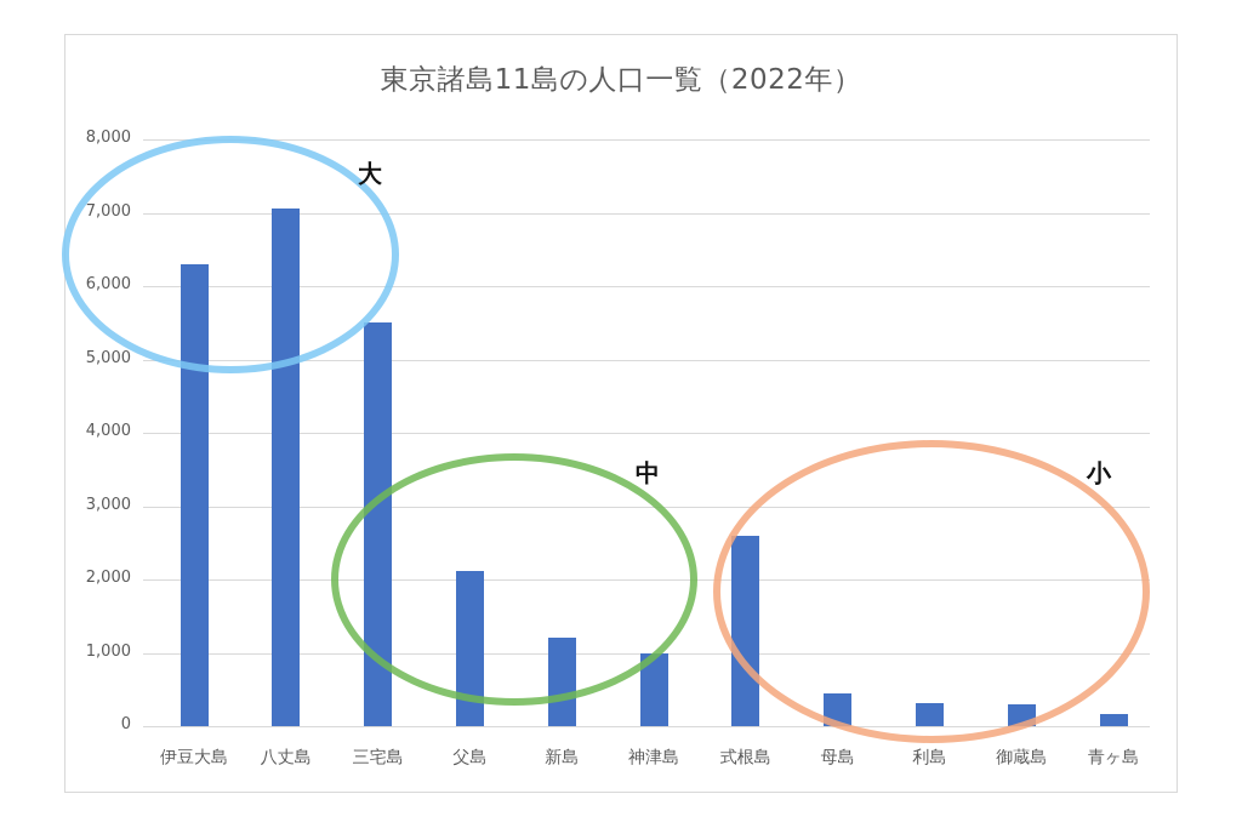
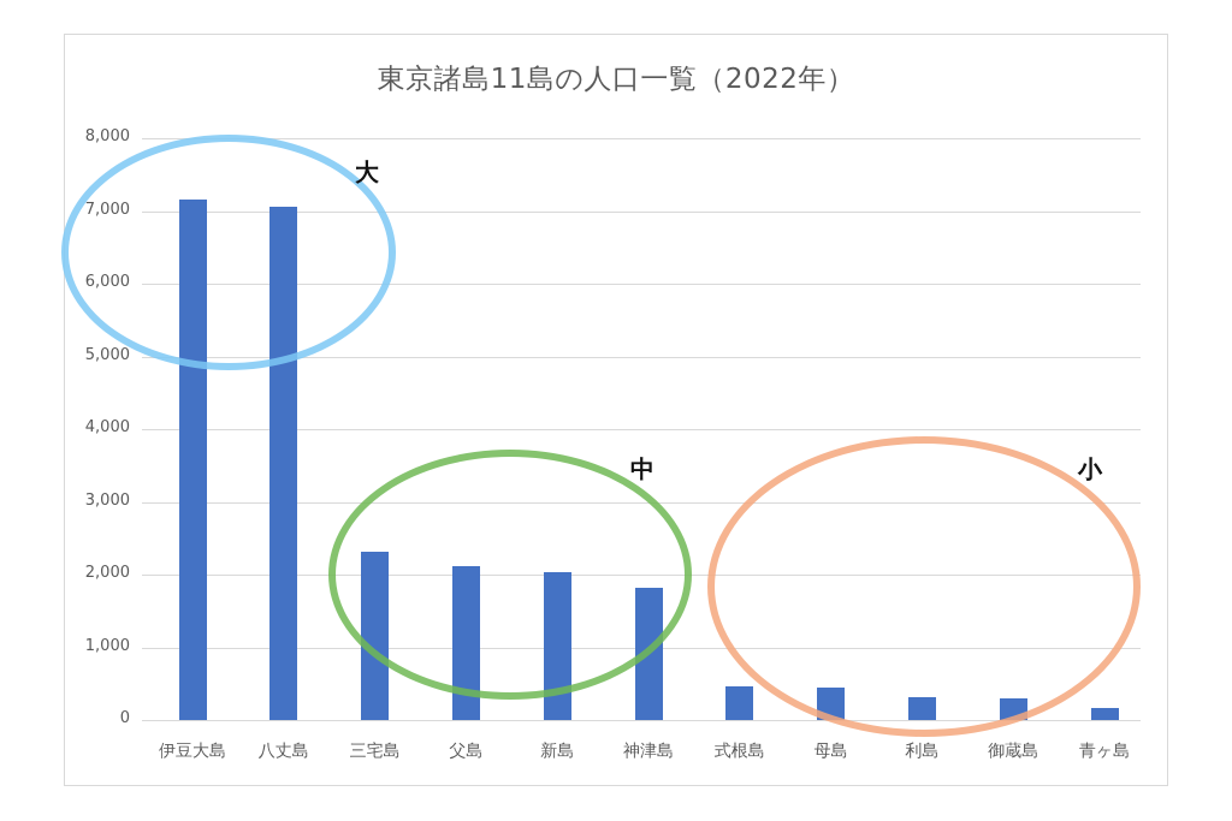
伊豆大島: 6300 -> 7200
三宅島: 5500 -> 2300
新島: 1200 -> 2000
神津島: 1000 -> 1800
式根島: 2600 -> 500
